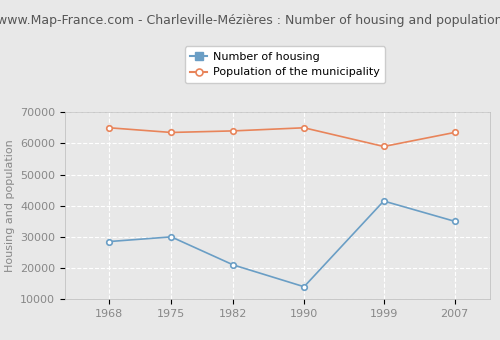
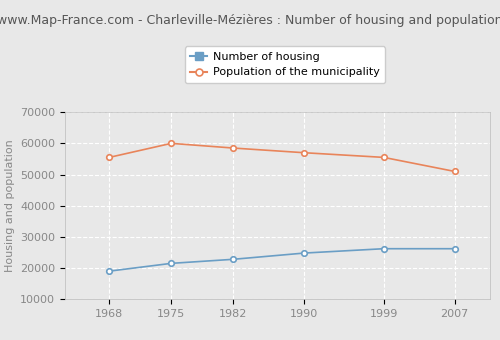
Number of housing/1968: 28500 -> 19000
Population of the municipality/1968: 65000 -> 55500
Number of housing/1975: 30000 -> 21500
Population of the municipality/1975: 63500 -> 60000
Number of housing/1982: 21000 -> 22800
Population of the municipality/1982: 64000 -> 58500
Number of housing/1990: 14000 -> 24800
Population of the municipality/1990: 65000 -> 57000
Number of housing/1999: 41500 -> 26200
Population of the municipality/1999: 59000 -> 55500
Number of housing/2007: 35000 -> 26200
Population of the municipality/2007: 63500 -> 51000
